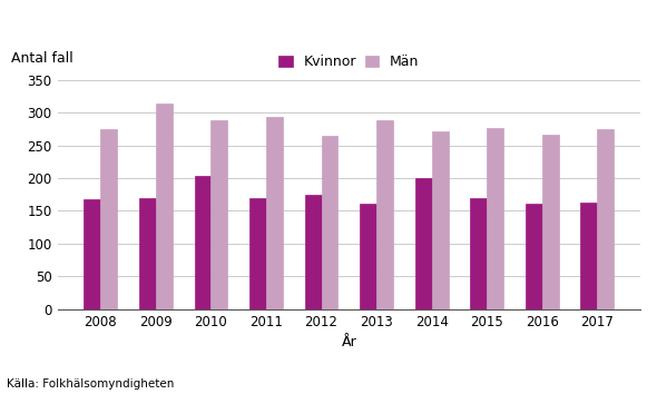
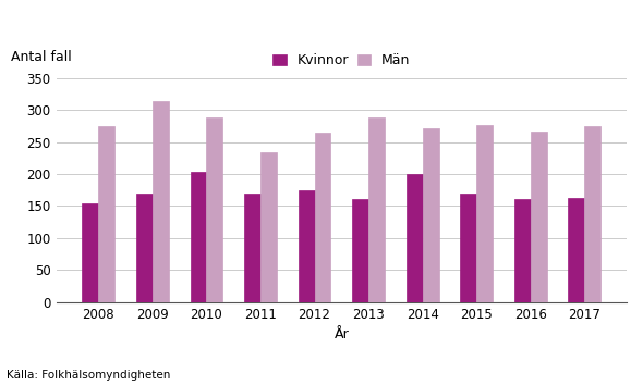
Kvinnor/2008: 168 -> 154
Män/2011: 294 -> 234
